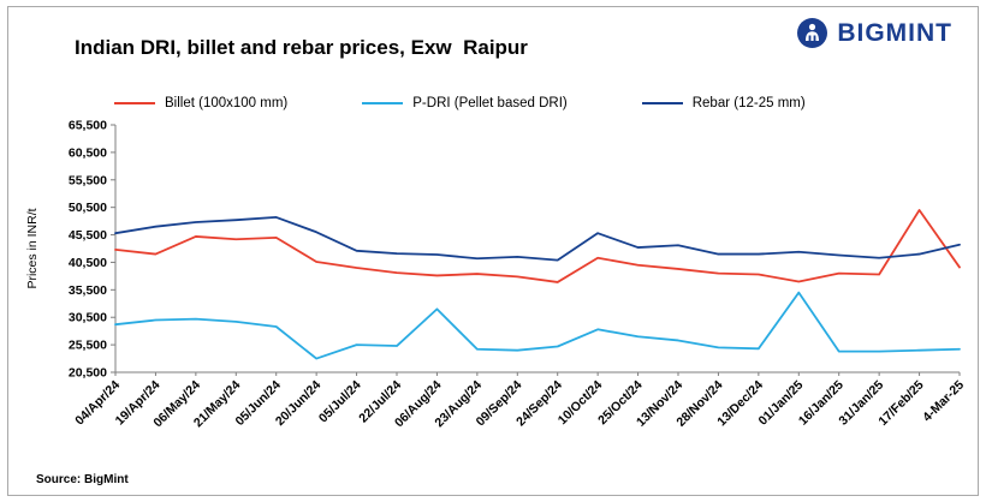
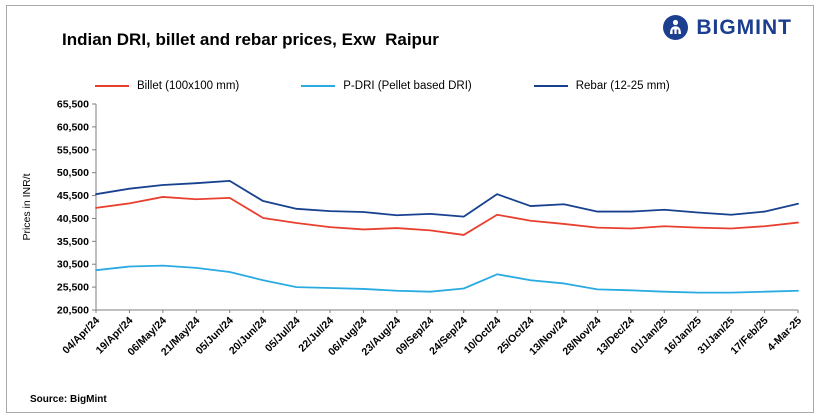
Billet (100x100 mm)/19/Apr/24: 42000 -> 44000
P-DRI (Pellet based DRI)/20/Jun/24: 23000 -> 27000
Rebar (12-25 mm)/20/Jun/24: 46000 -> 44000
P-DRI (Pellet based DRI)/06/Aug/24: 32000 -> 25000
Billet (100x100 mm)/01/Jan/25: 37000 -> 39000
P-DRI (Pellet based DRI)/01/Jan/25: 35000 -> 24000
Billet (100x100 mm)/17/Feb/25: 50000 -> 39000
